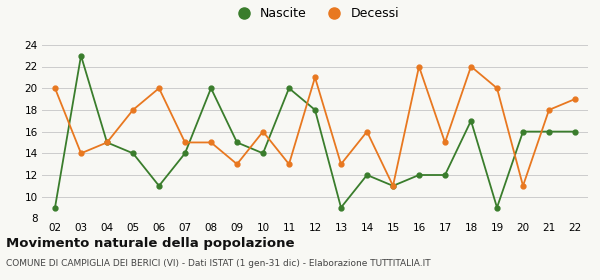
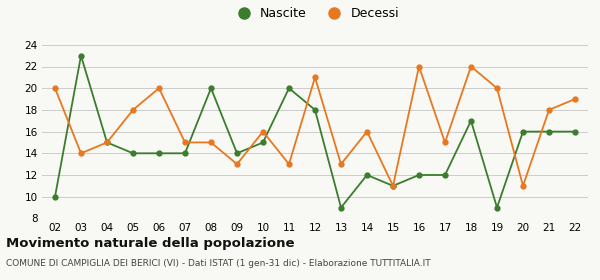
Nascite/02: 9 -> 10
Nascite/06: 11 -> 14
Nascite/09: 15 -> 14
Nascite/10: 14 -> 15
